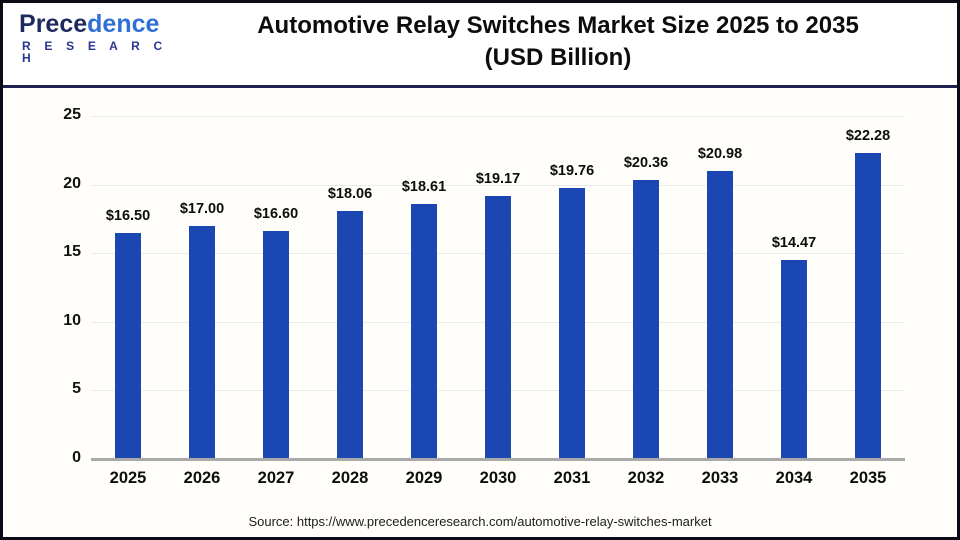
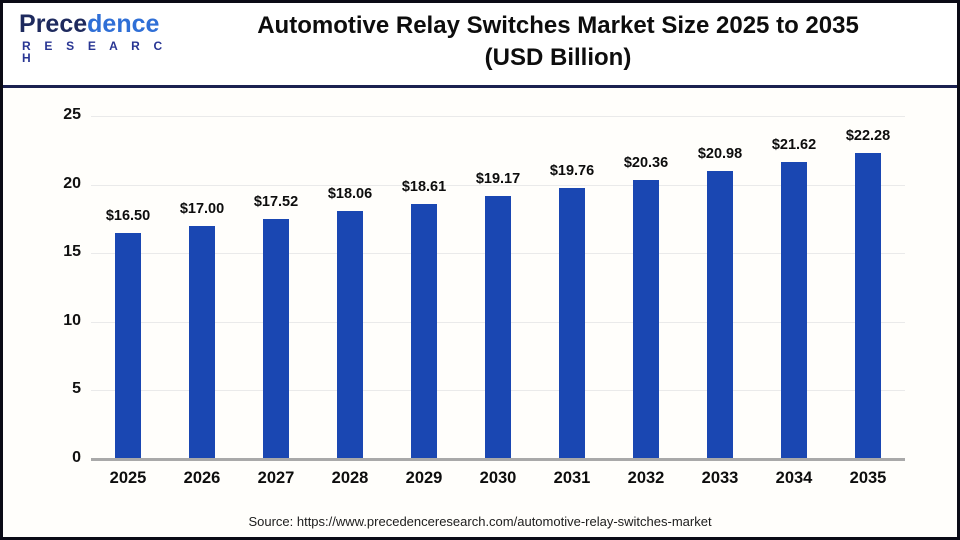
2027: $16.60 -> $17.52
2034: $14.47 -> $21.62
